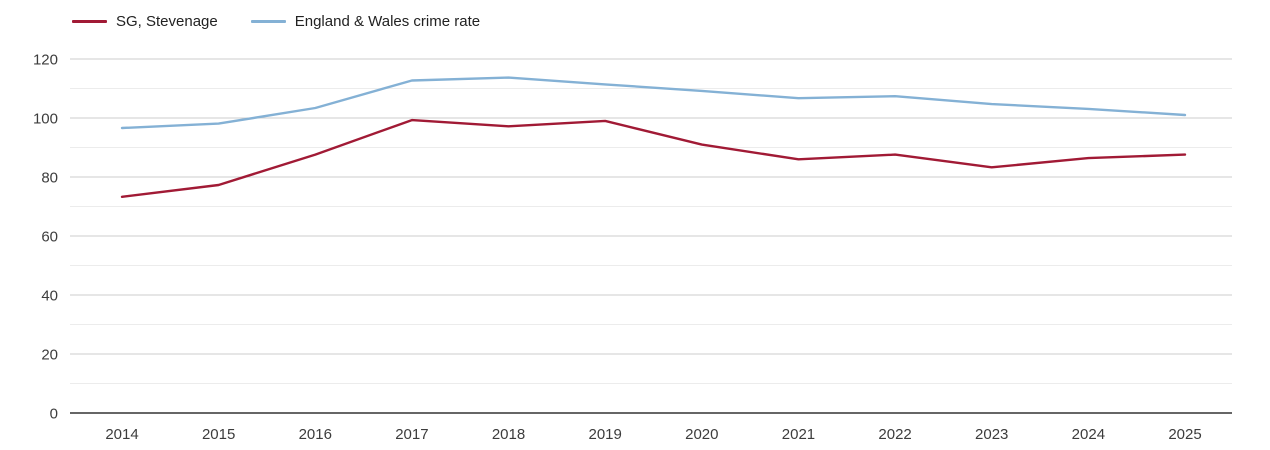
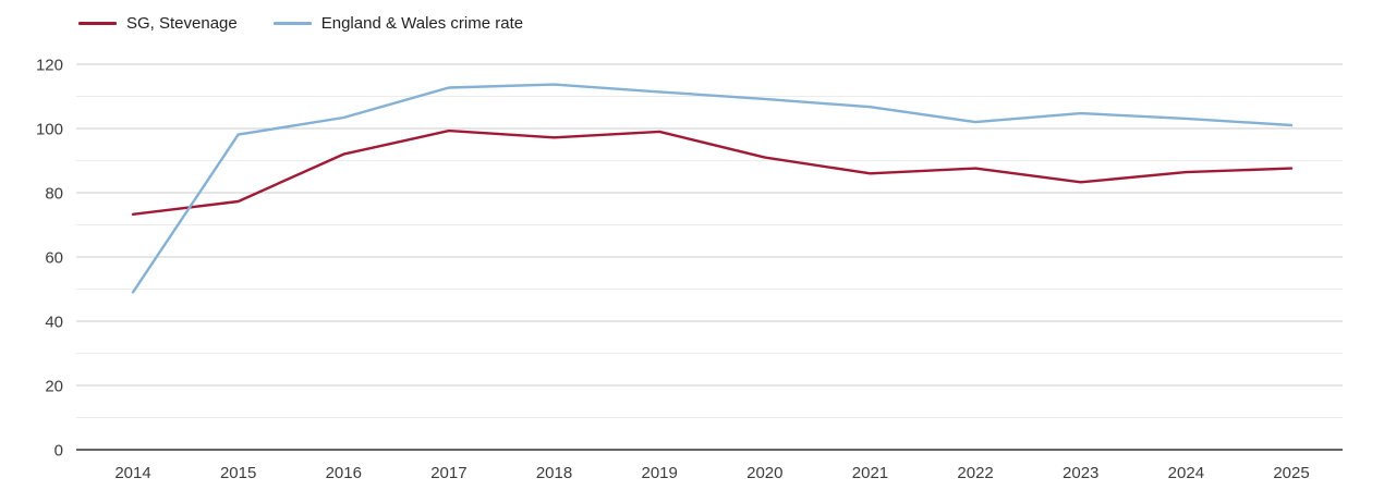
England & Wales crime rate/2014: 97 -> 49
SG, Stevenage/2016: 88 -> 92
England & Wales crime rate/2022: 107 -> 102
